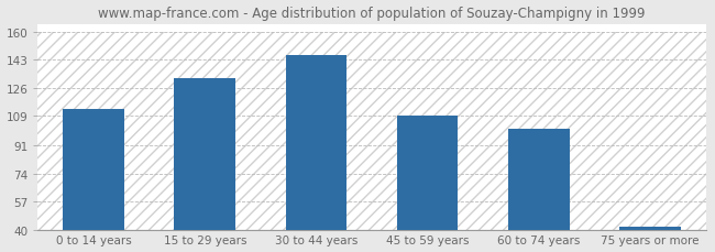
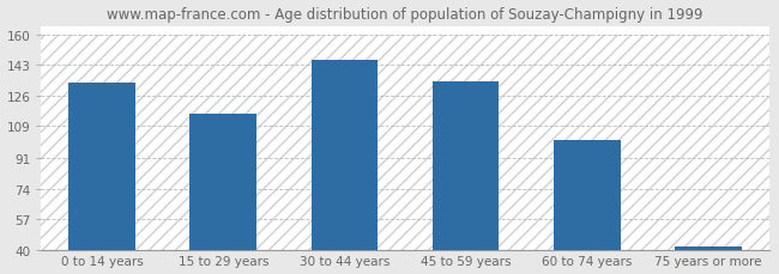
0 to 14 years: 113 -> 133
15 to 29 years: 132 -> 116
45 to 59 years: 109 -> 134
